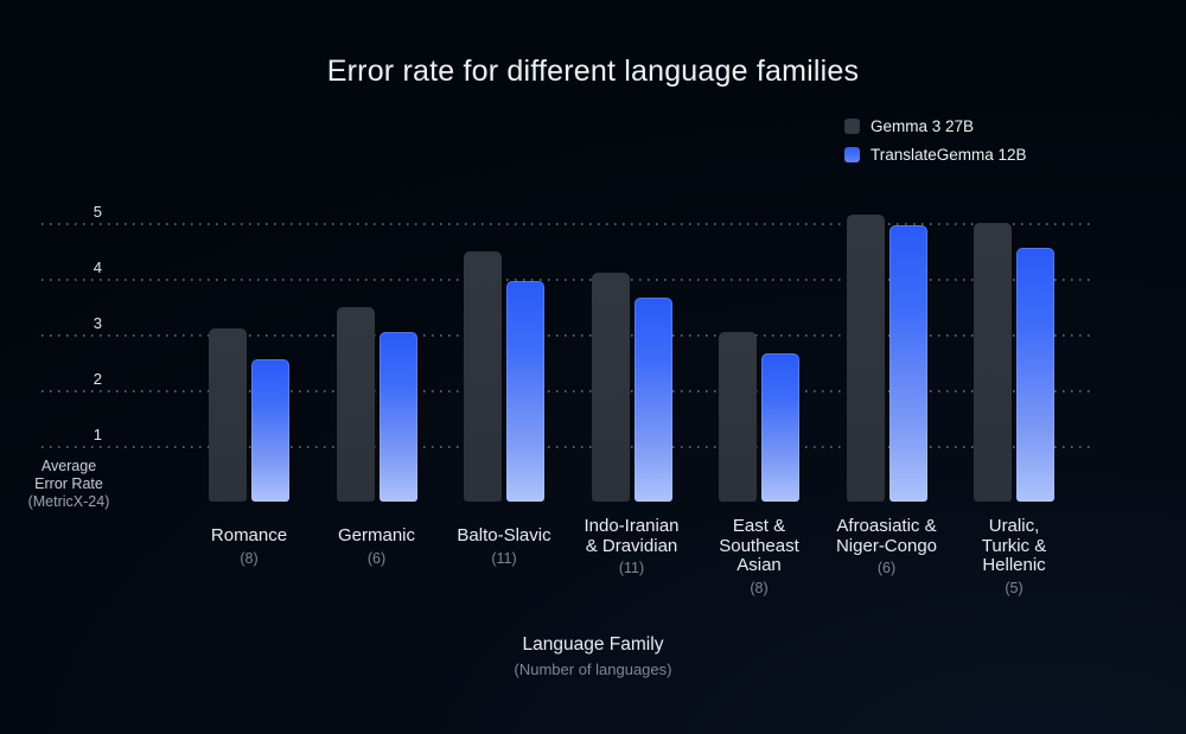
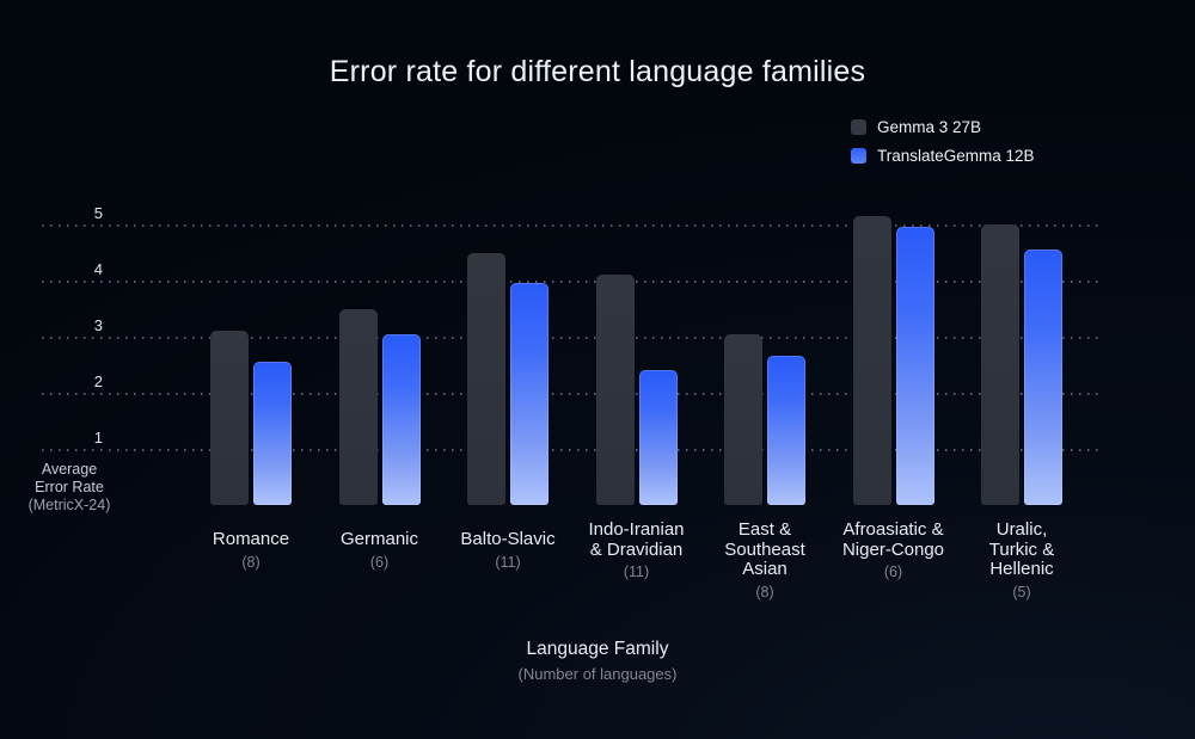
TranslateGemma 12B/Indo-Iranian & Dravidian: 3.6 -> 2.4
